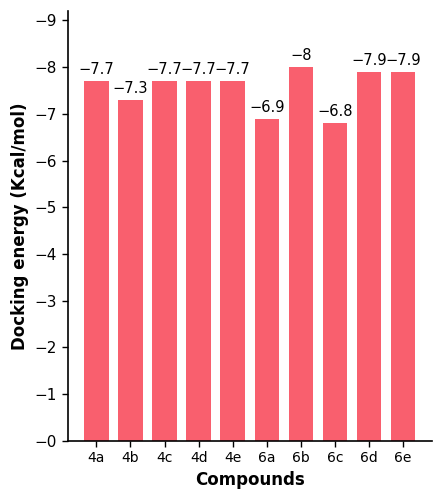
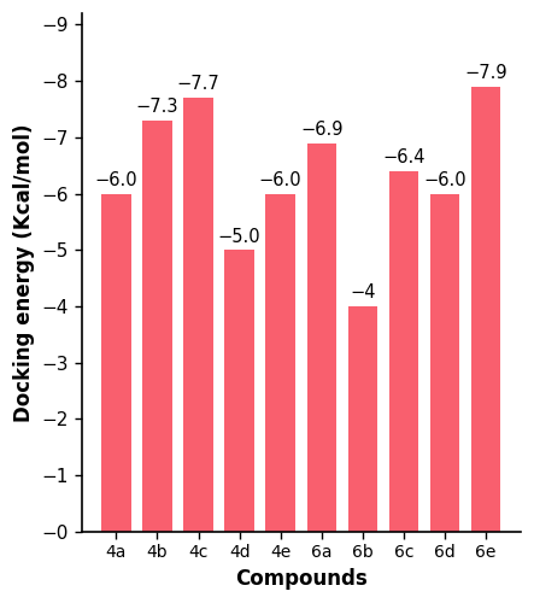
4a: −7.7 -> −6.0
4d: −7.7 -> −5.0
4e: −7.7 -> −6.0
6b: −8 -> −4
6c: −6.8 -> −6.4
6d: −7.9 -> −6.0
